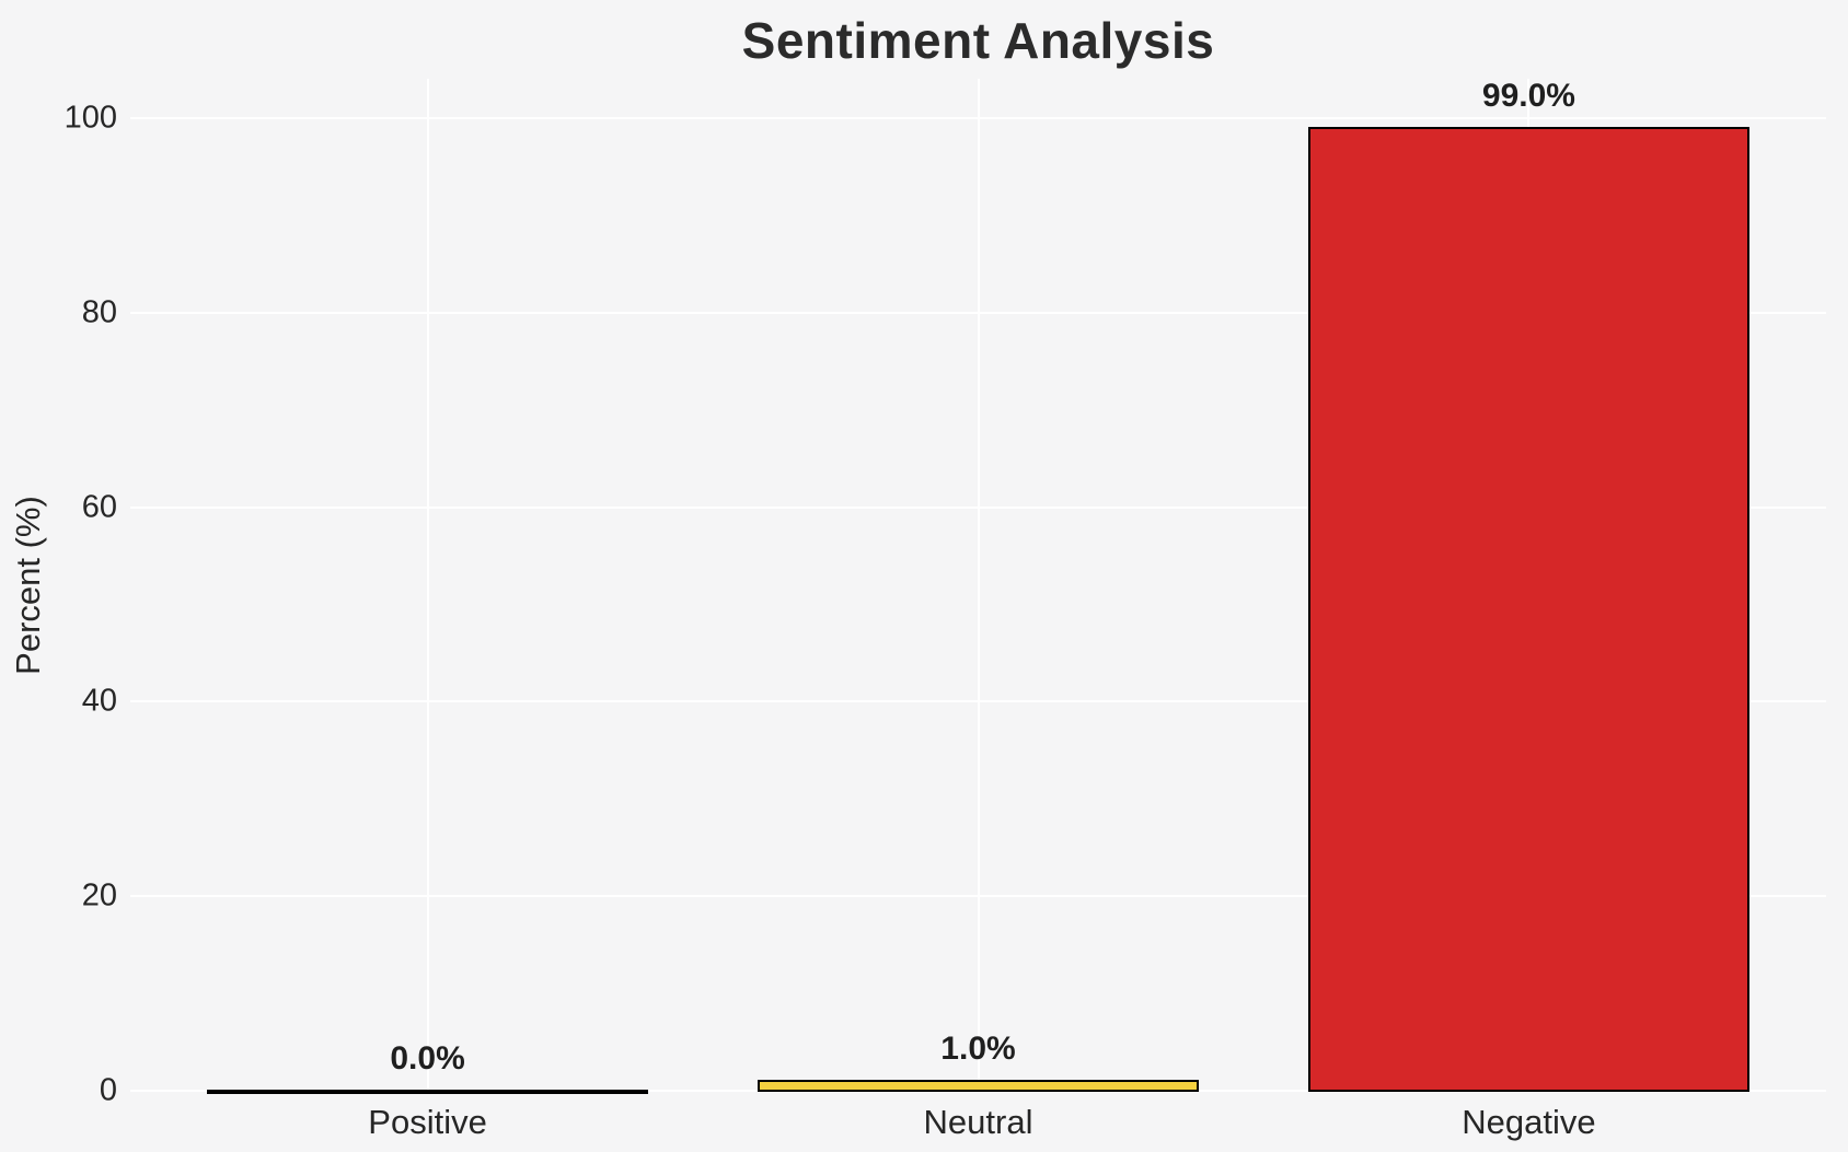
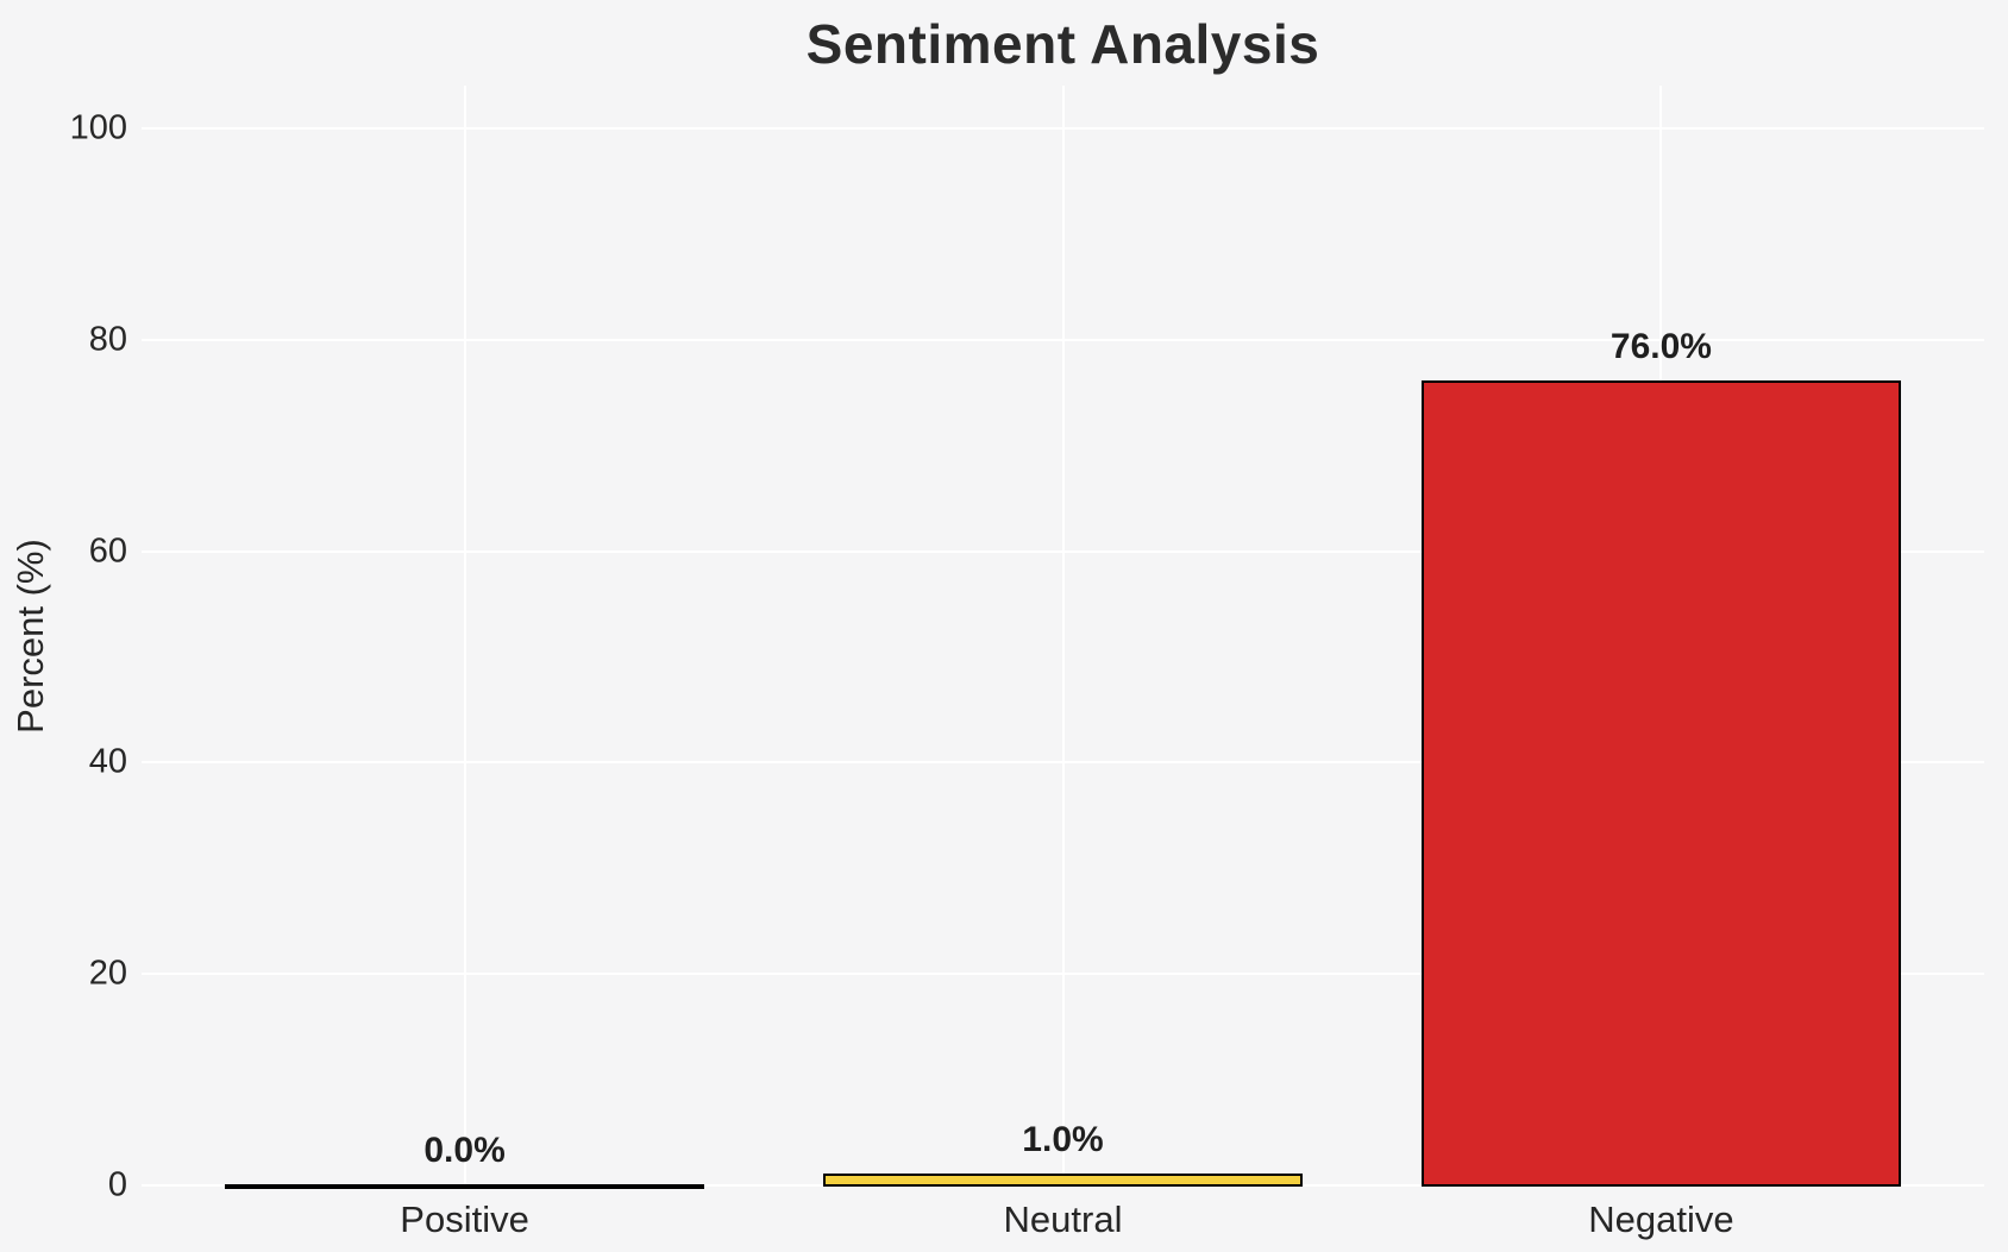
Negative: 99.0% -> 76.0%
